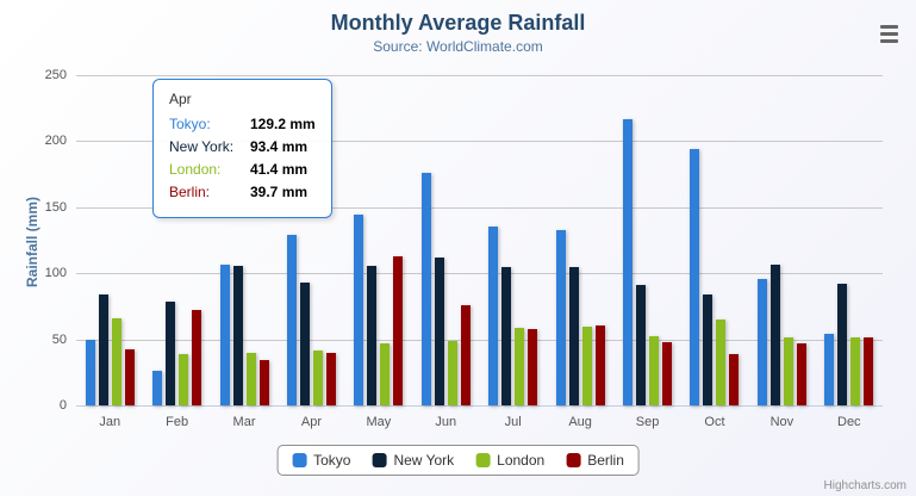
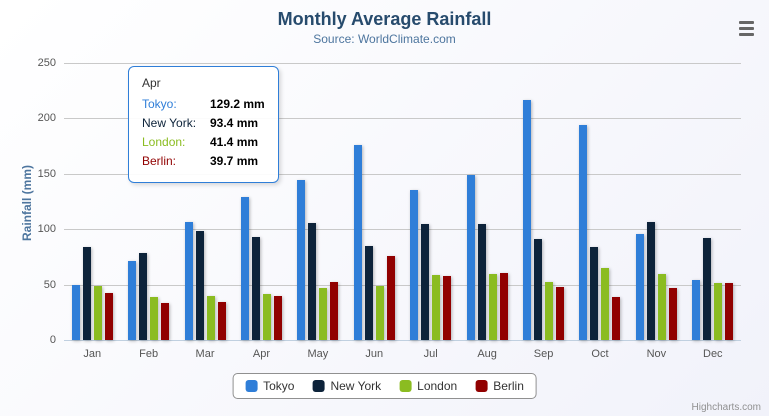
London/Jan: 66 -> 49
Tokyo/Feb: 26 -> 72
Berlin/Feb: 72 -> 33
New York/Mar: 106 -> 98
Berlin/May: 113 -> 53
New York/Jun: 112 -> 84
Tokyo/Aug: 133 -> 148
London/Nov: 51 -> 59
